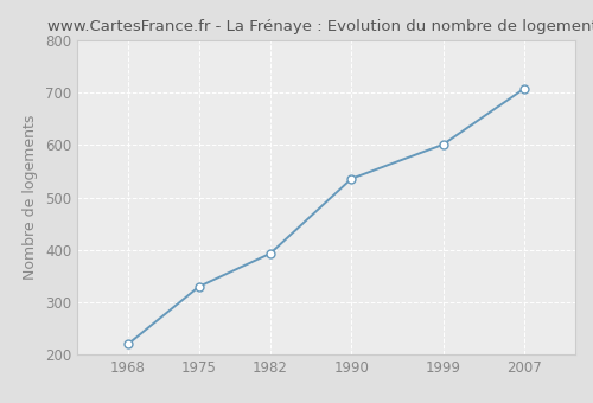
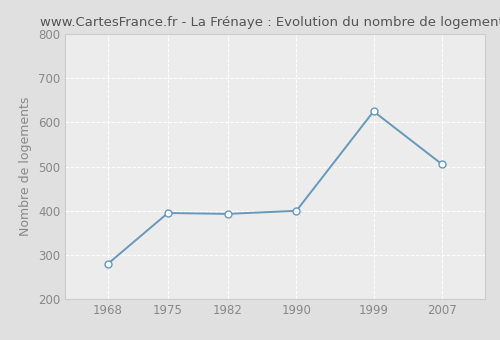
1968: 220 -> 280
1975: 330 -> 395
1990: 536 -> 400
1999: 601 -> 625
2007: 708 -> 505
